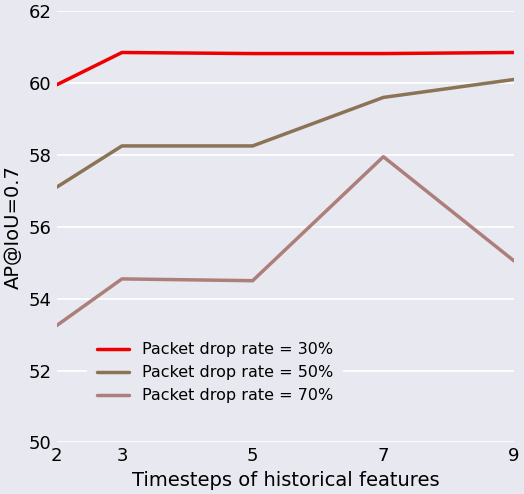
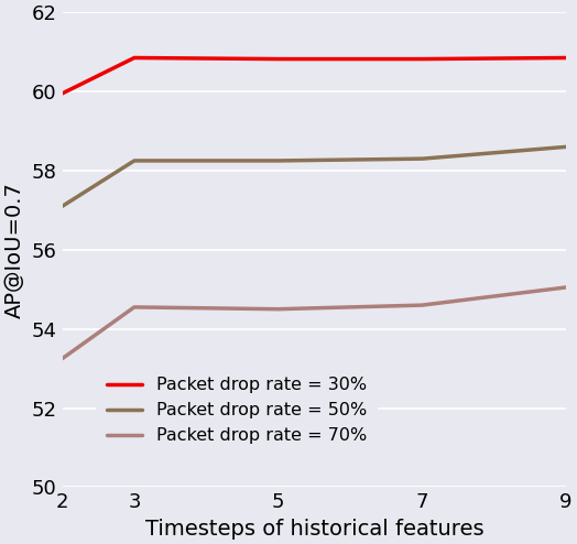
Packet drop rate = 50%/7: 59.60 -> 58.30
Packet drop rate = 70%/7: 57.95 -> 54.60
Packet drop rate = 50%/9: 60.10 -> 58.60
